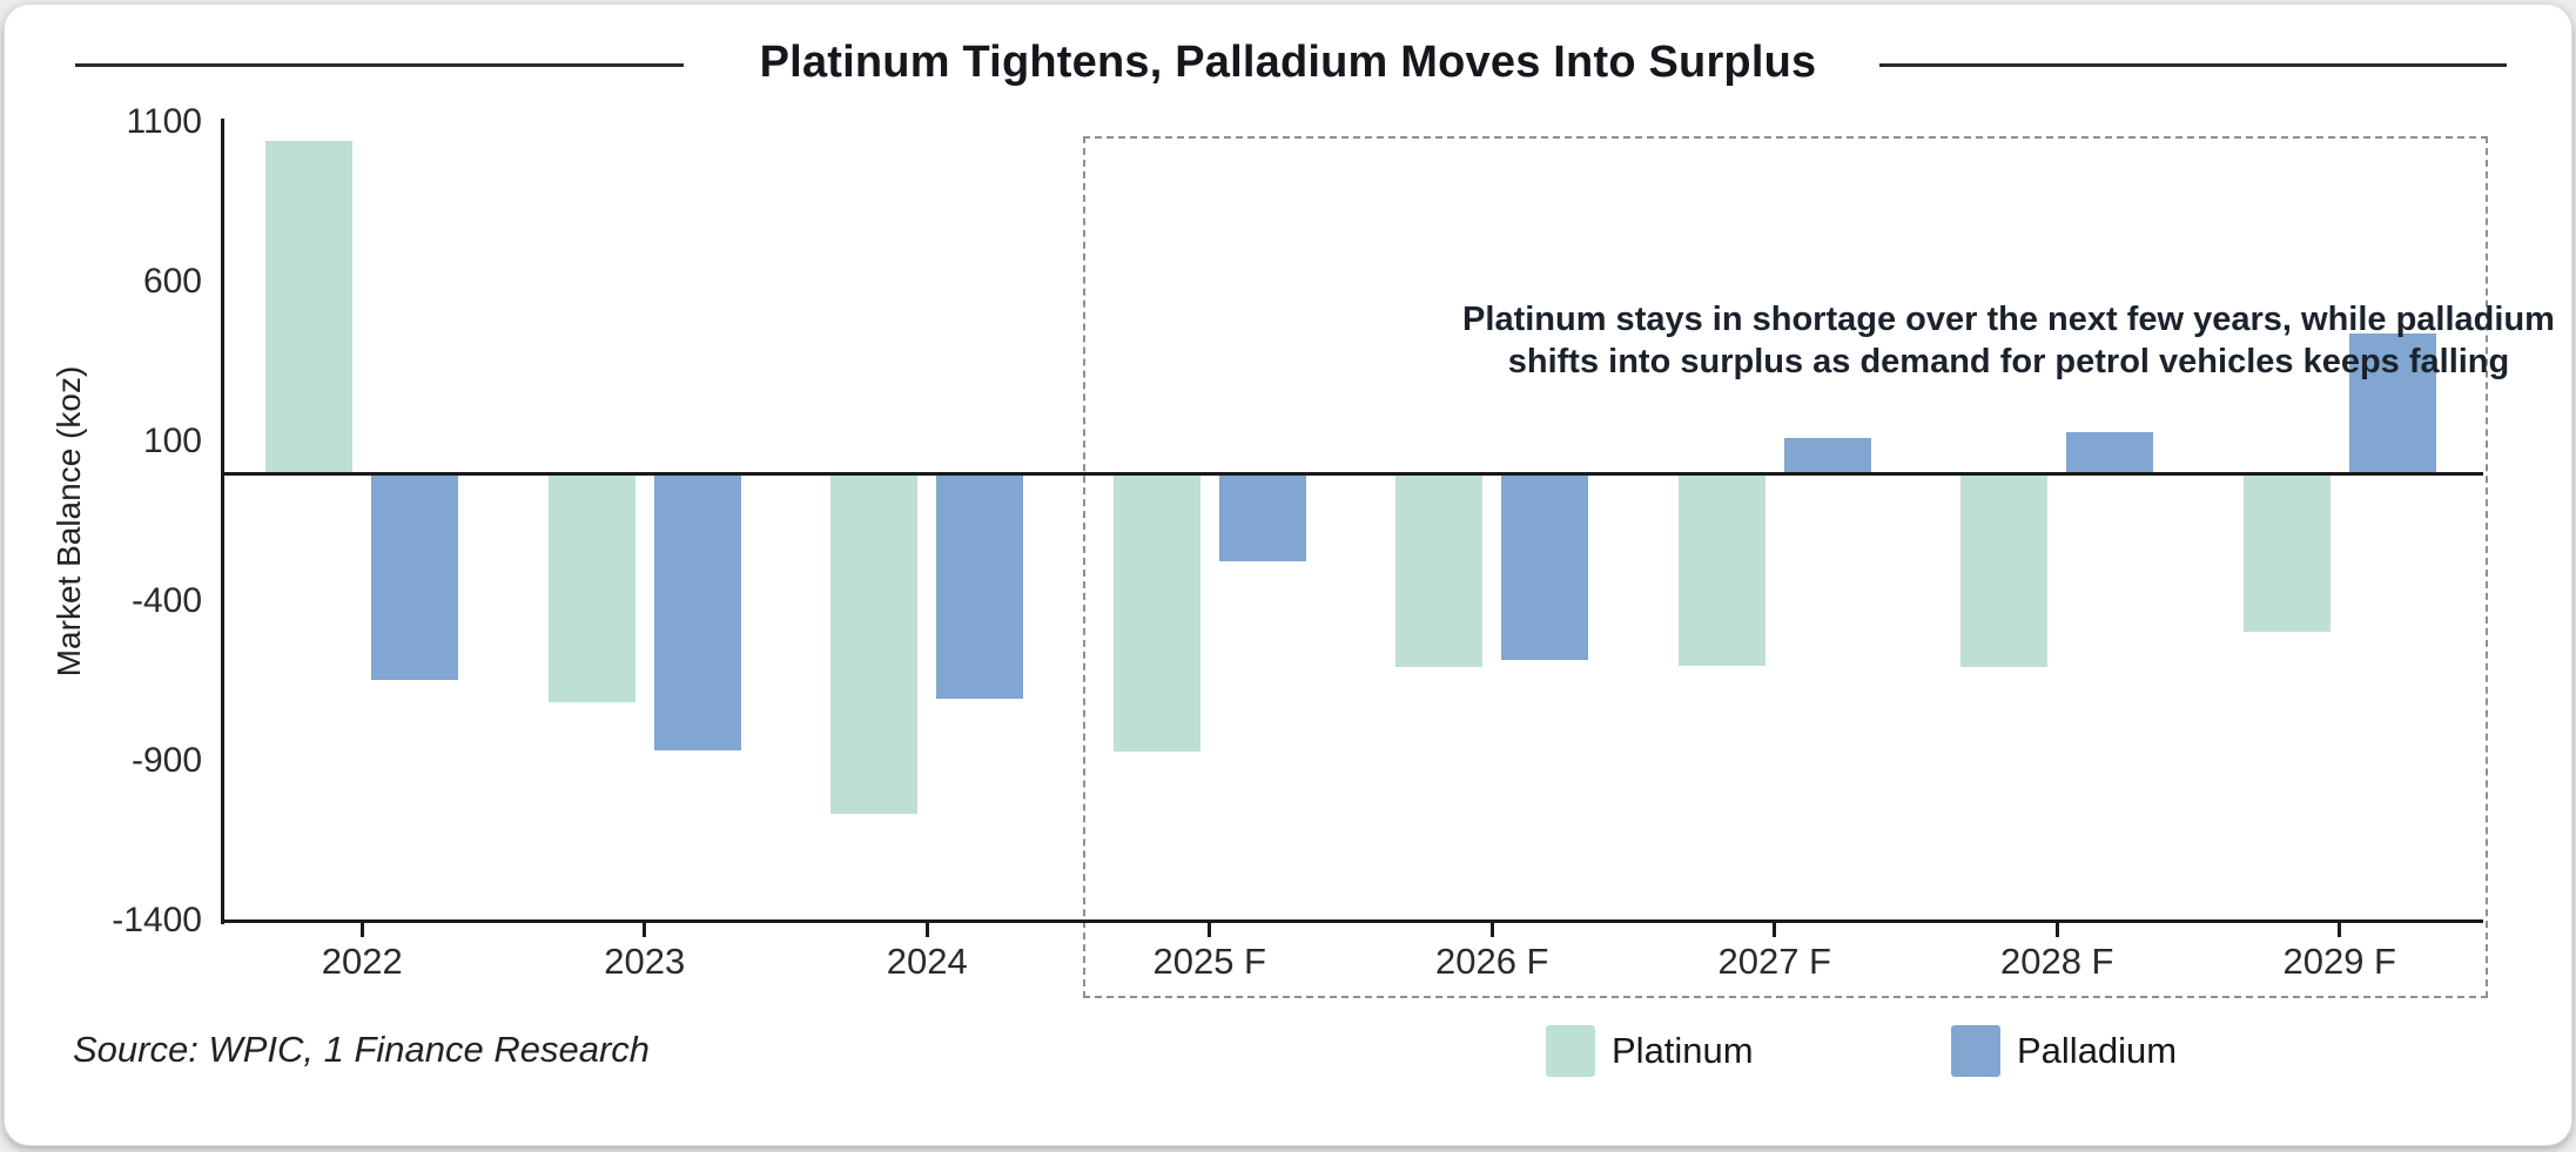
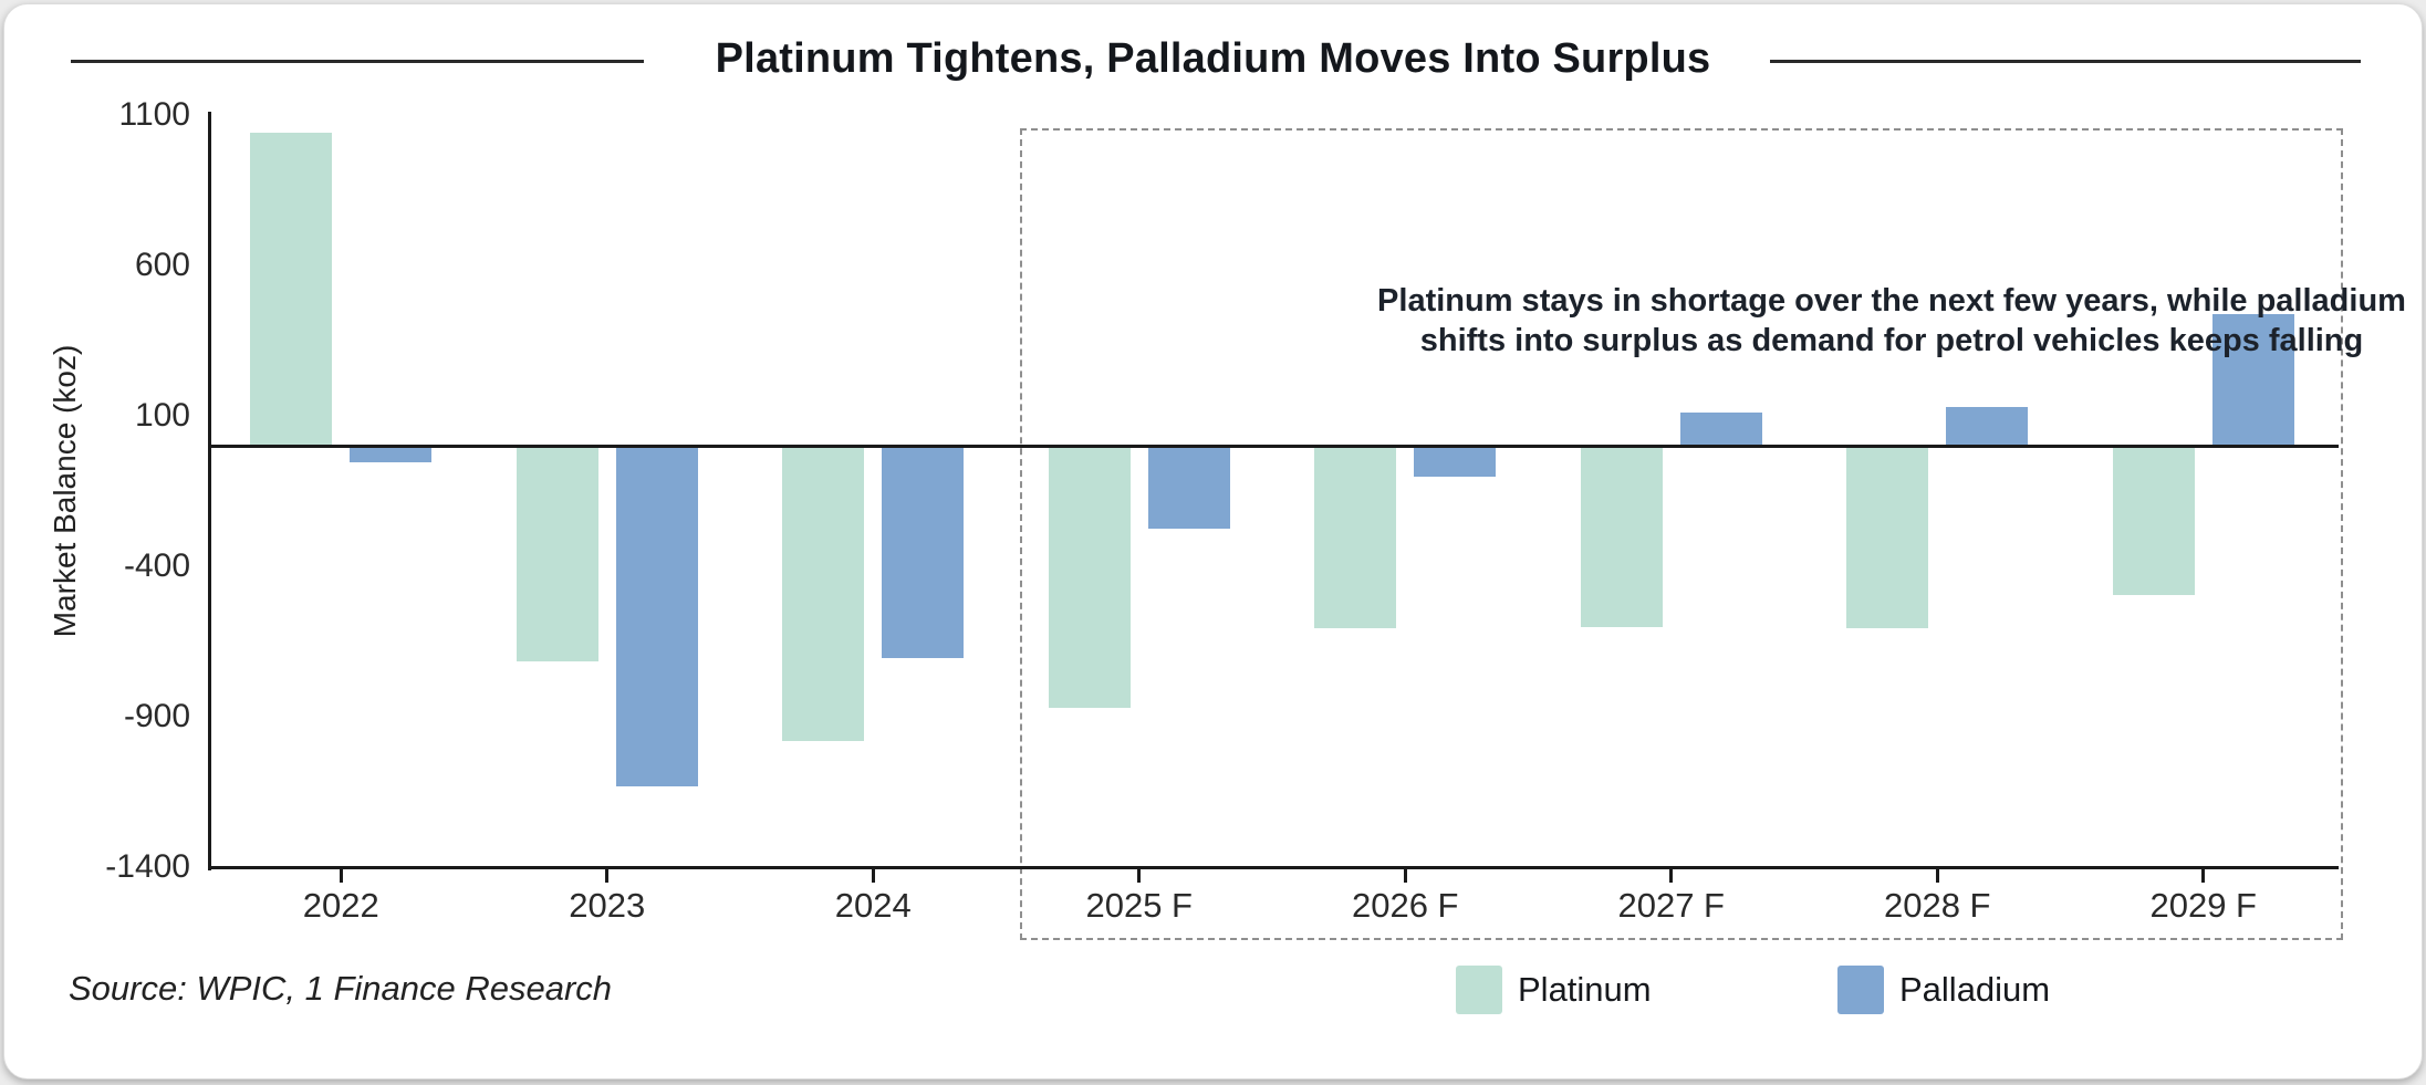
Palladium/2022: -640 -> -50
Palladium/2023: -860 -> -1120
Platinum/2024: -1060 -> -980
Palladium/2026 F: -580 -> -100
